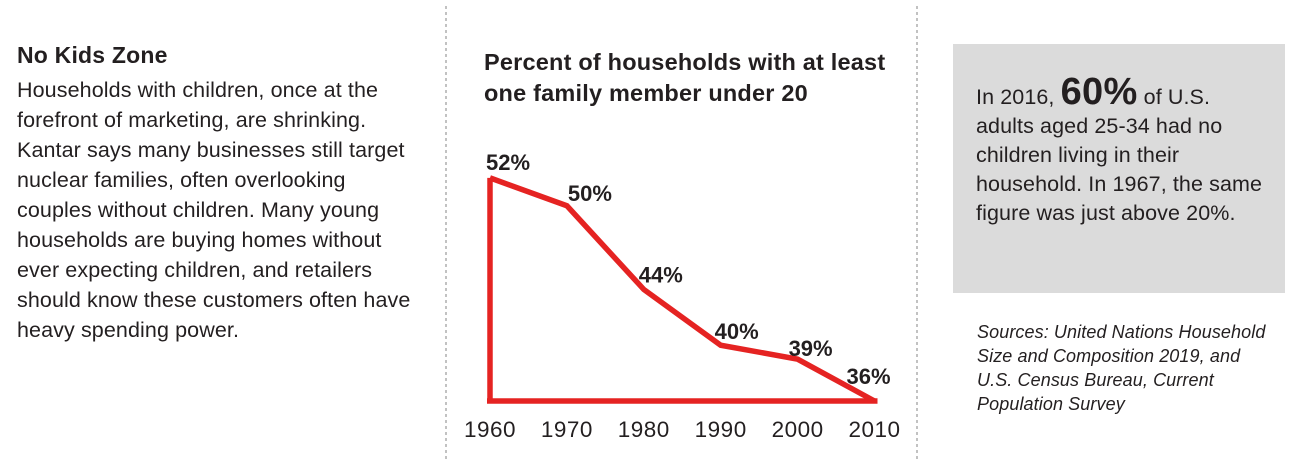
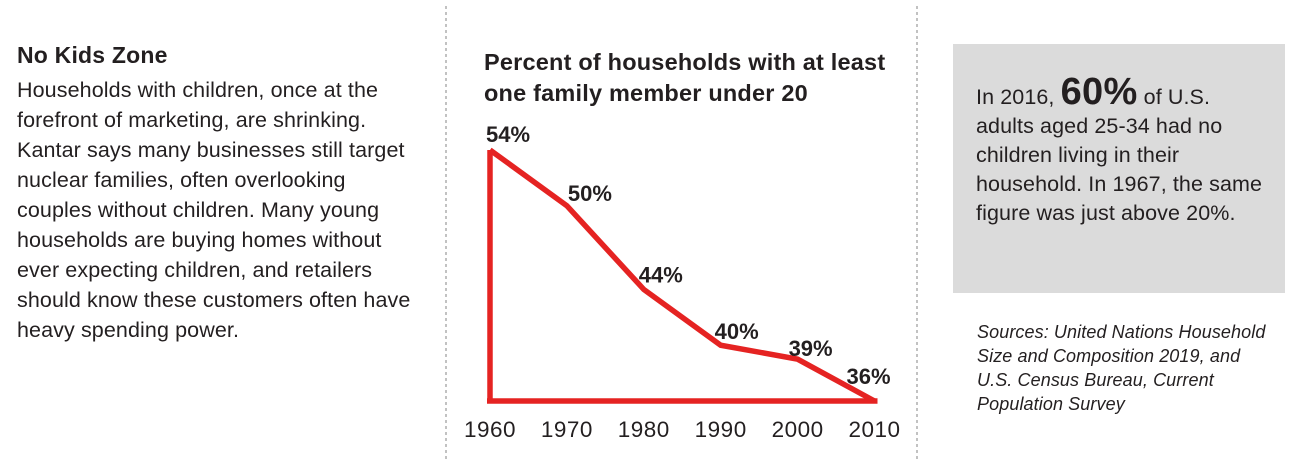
1960: 52% -> 54%
